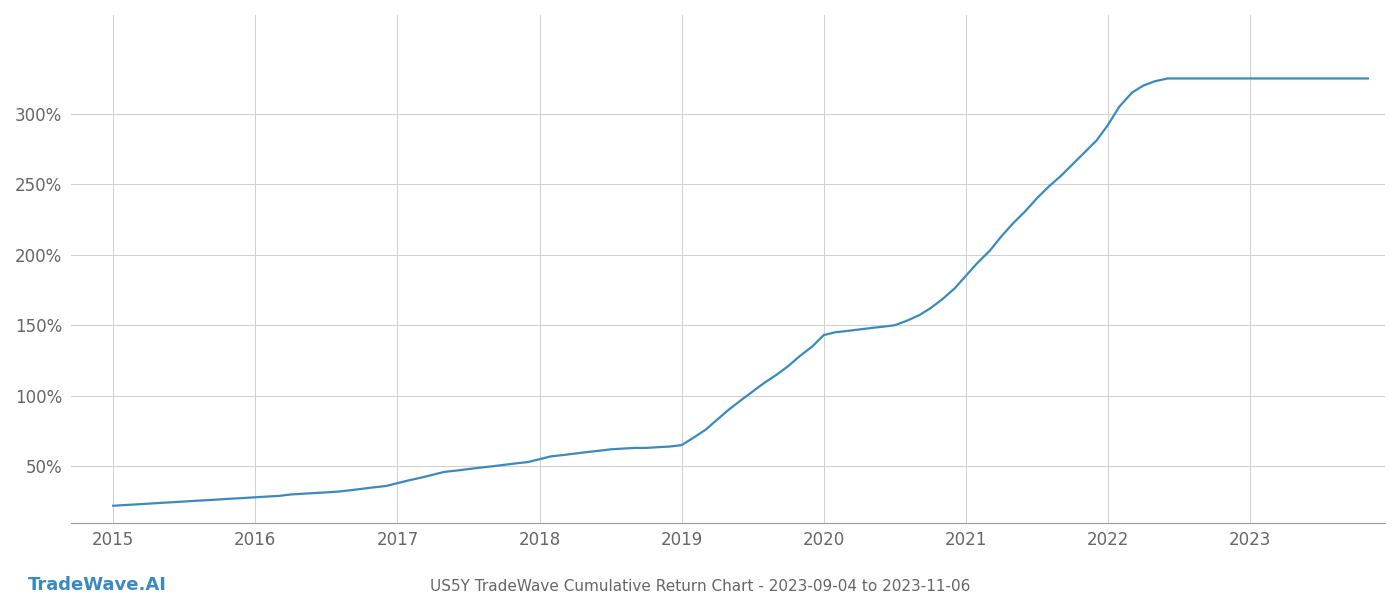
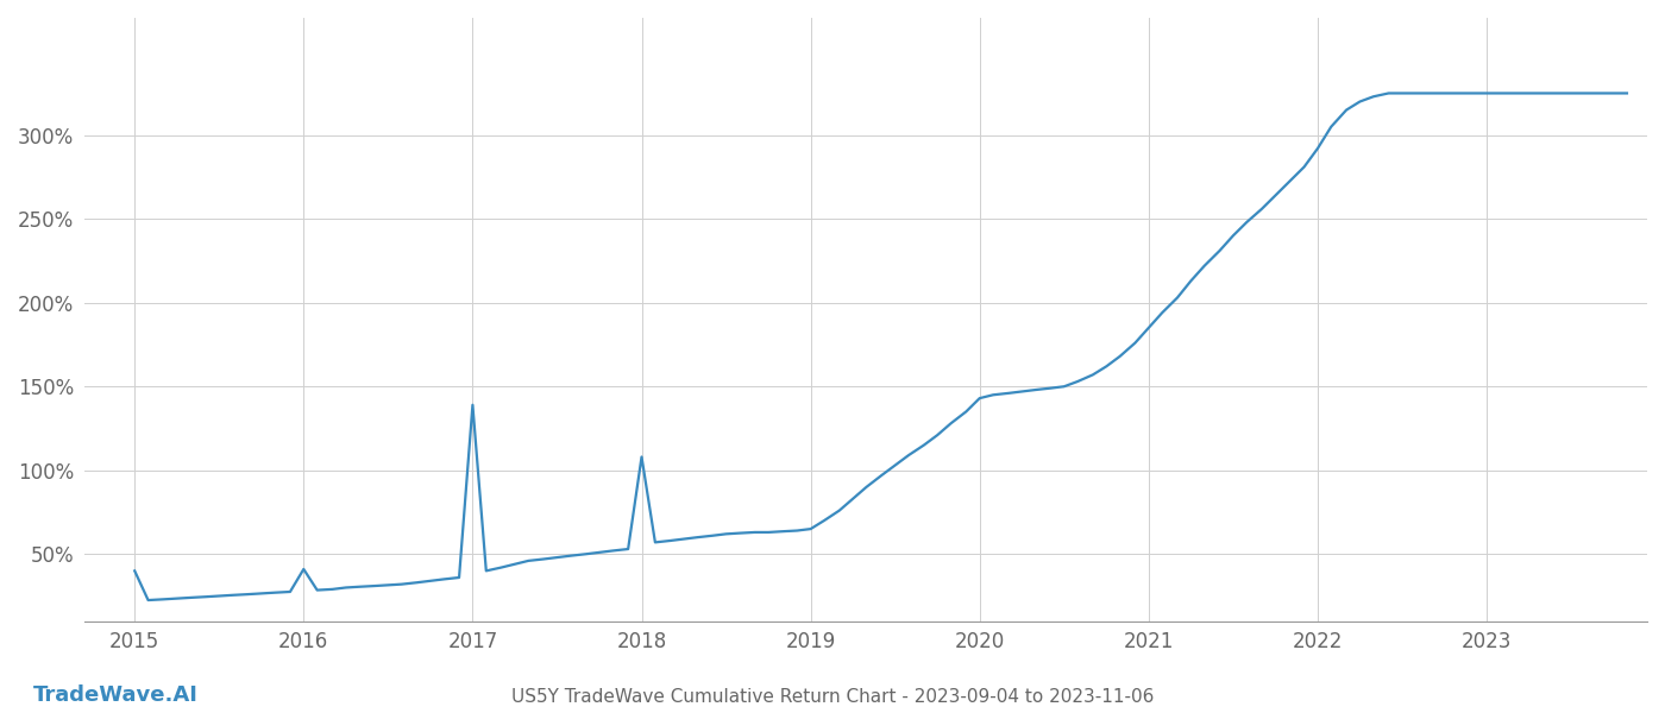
2015: 22% -> 40%
2016: 28% -> 41%
2017: 38% -> 139%
2018: 55% -> 108%
